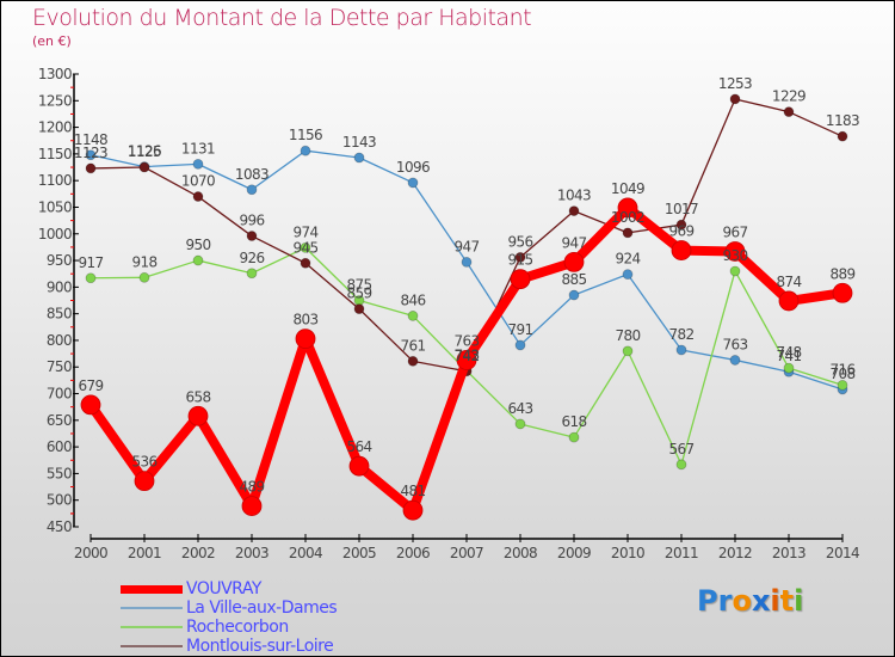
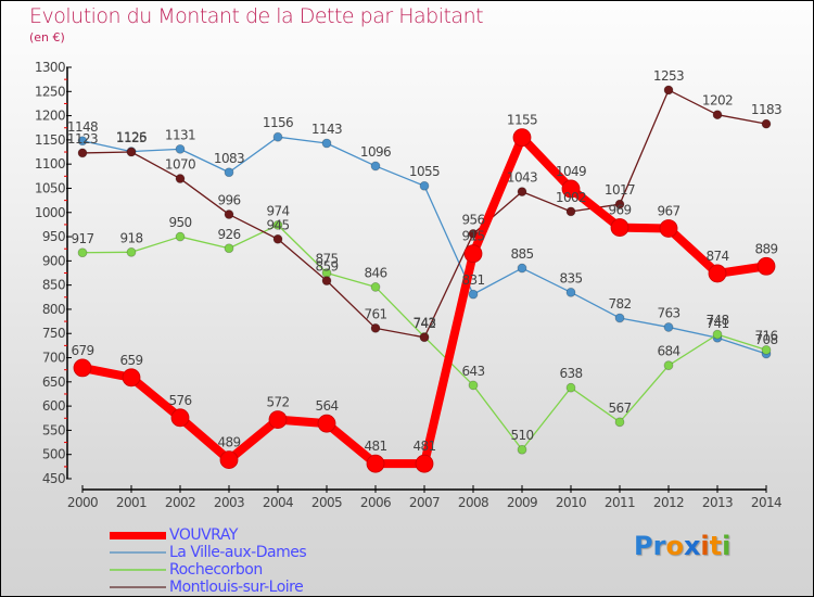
VOUVRAY/2001: 536 -> 659
VOUVRAY/2002: 658 -> 576
VOUVRAY/2004: 803 -> 572
VOUVRAY/2007: 763 -> 481
La Ville-aux-Dames/2007: 947 -> 1055
La Ville-aux-Dames/2008: 791 -> 831
VOUVRAY/2009: 947 -> 1155
Rochecorbon/2009: 618 -> 510
La Ville-aux-Dames/2010: 924 -> 835
Rochecorbon/2010: 780 -> 638
Rochecorbon/2012: 930 -> 684
Montlouis-sur-Loire/2013: 1229 -> 1202
